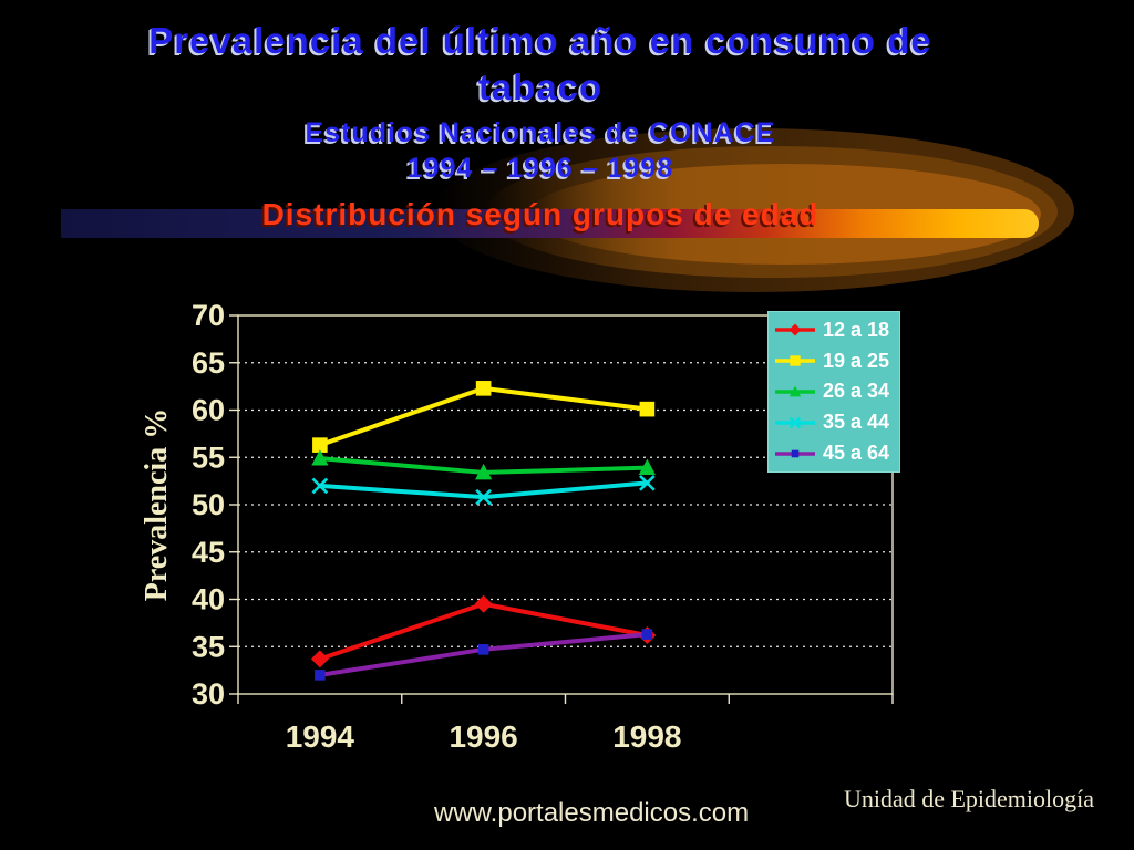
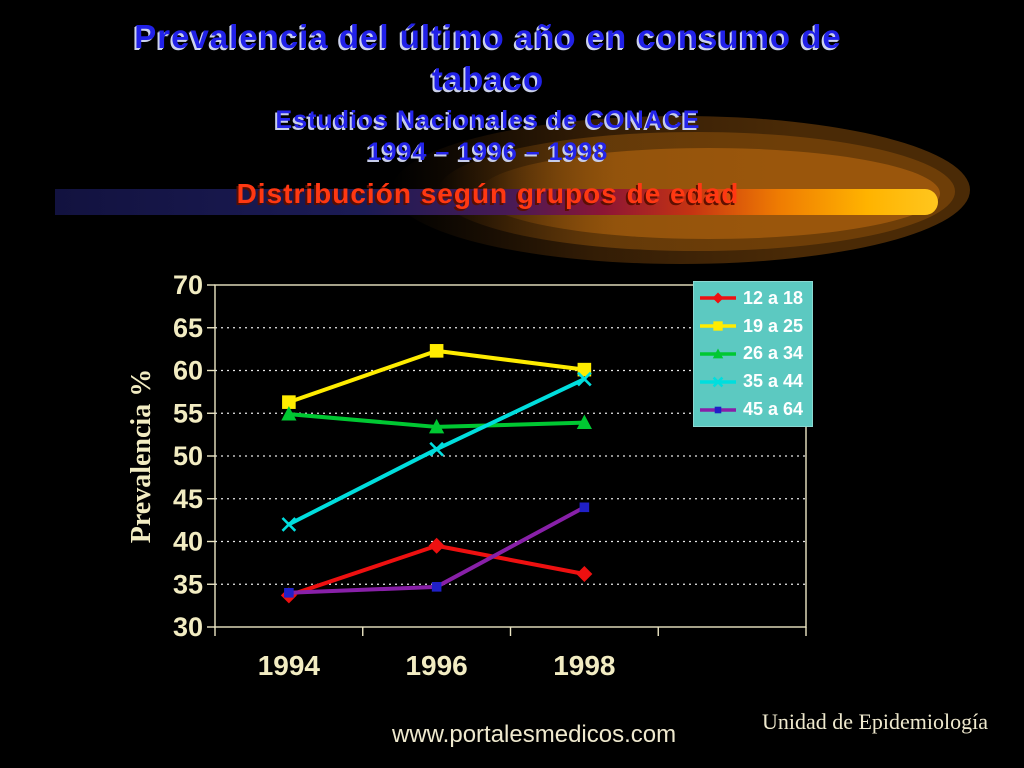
35 a 44/1994: 52 -> 42
45 a 64/1994: 32 -> 34
35 a 44/1998: 52 -> 59
45 a 64/1998: 36 -> 44
